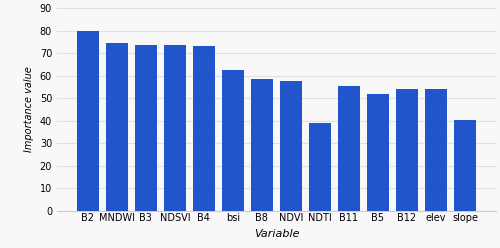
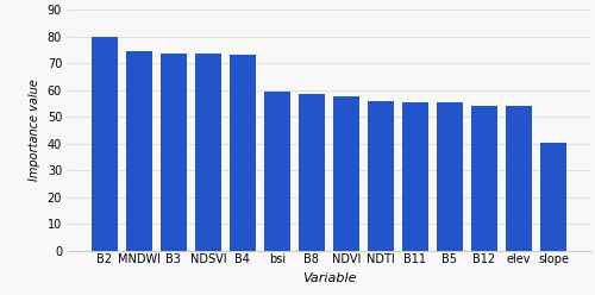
bsi: 62.5 -> 59.5
NDTI: 39.0 -> 55.7
B5: 52.0 -> 55.2
